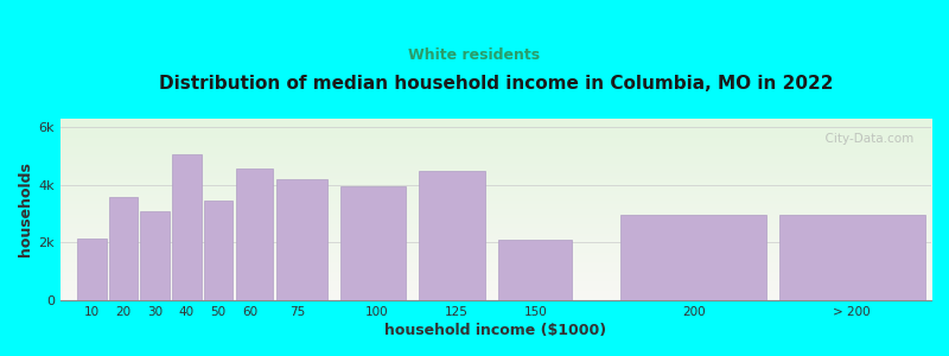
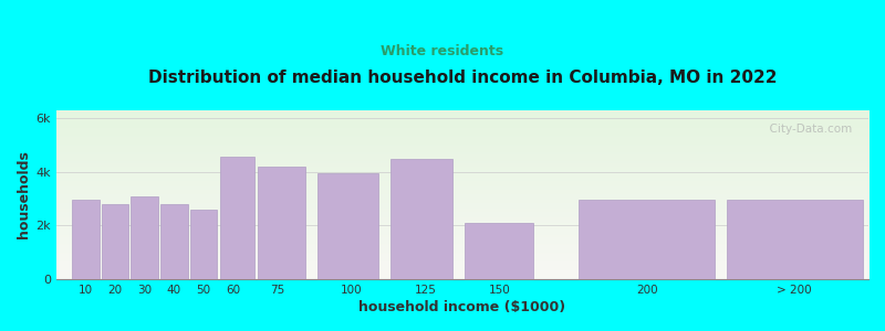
10: 2.15k -> 2.95k
20: 3.60k -> 2.80k
40: 5.05k -> 2.80k
50: 3.45k -> 2.60k
